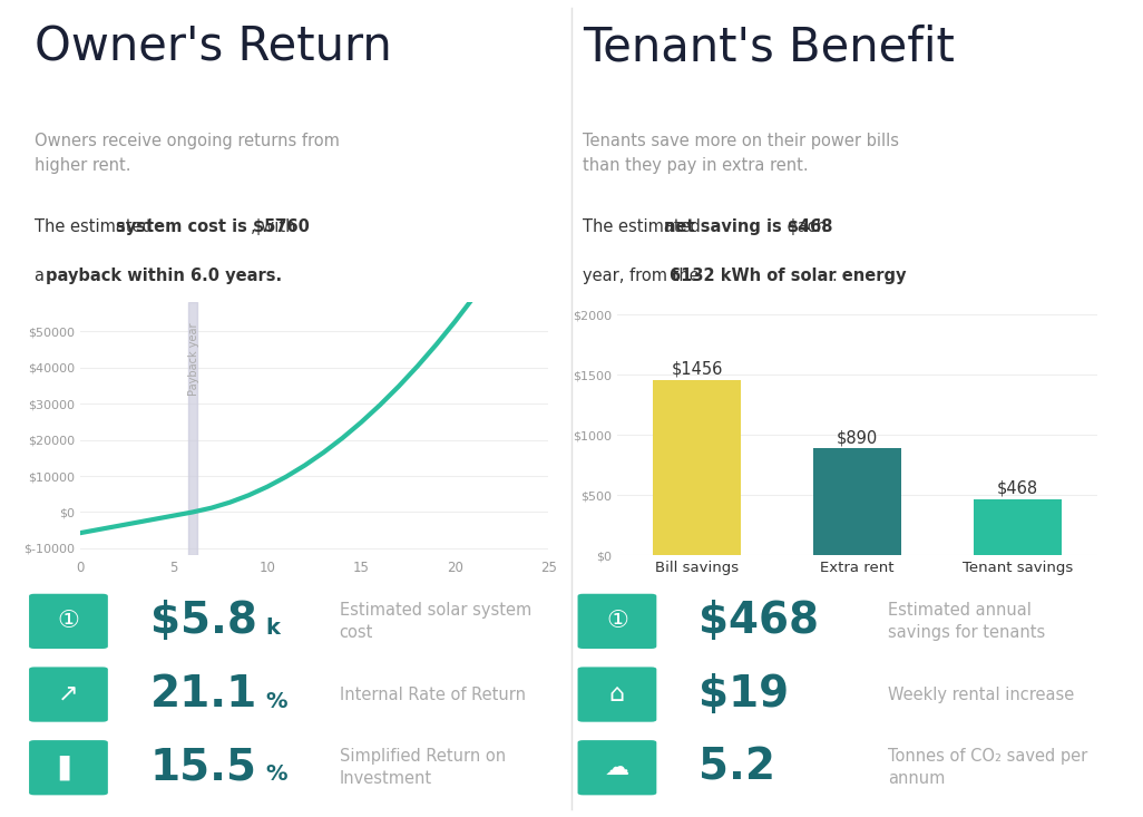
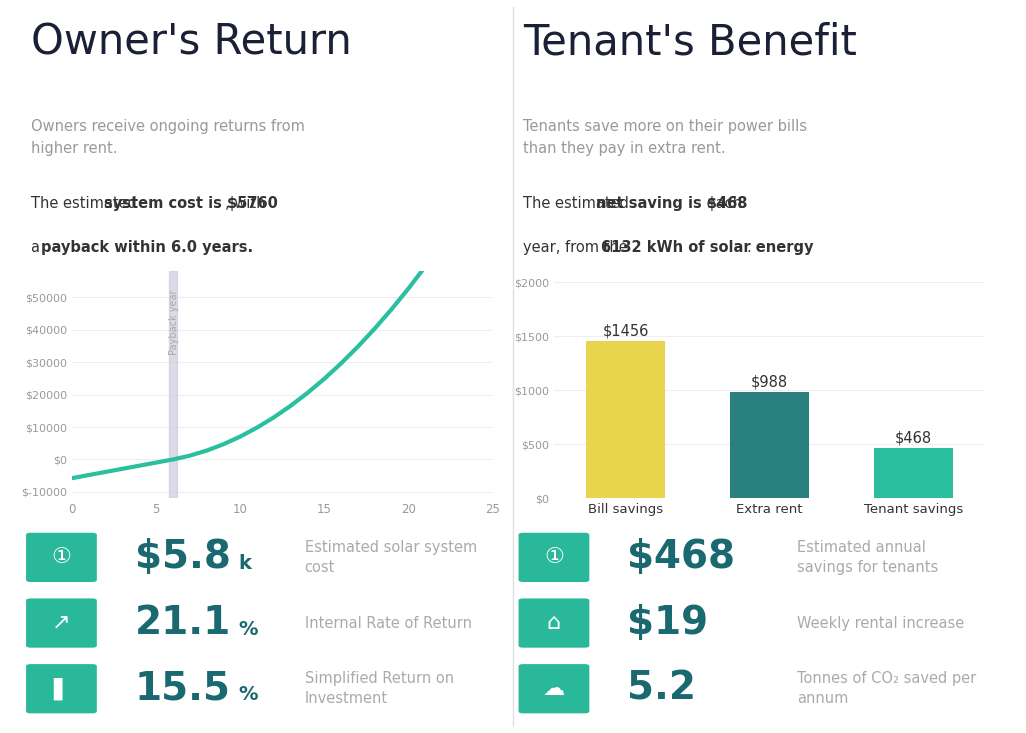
Extra rent: $890 -> $988
